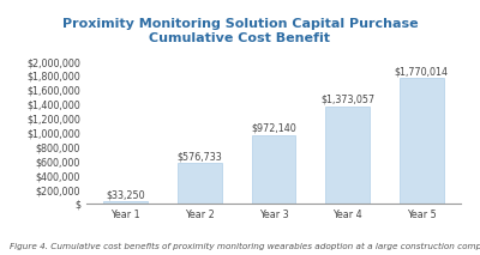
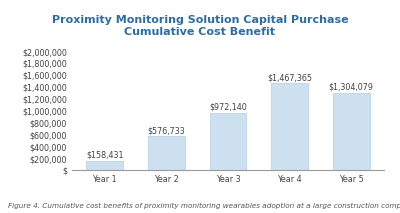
Year 1: $33,250 -> $158,431
Year 4: $1,373,057 -> $1,467,365
Year 5: $1,770,014 -> $1,304,079
